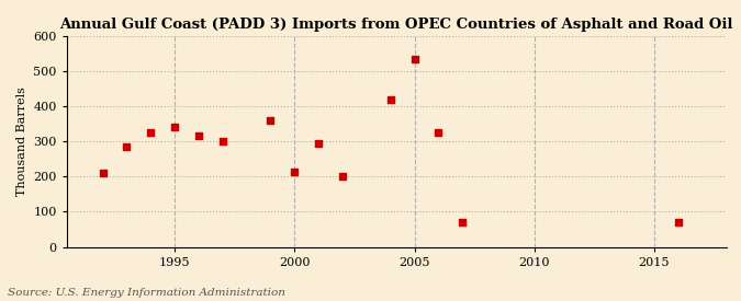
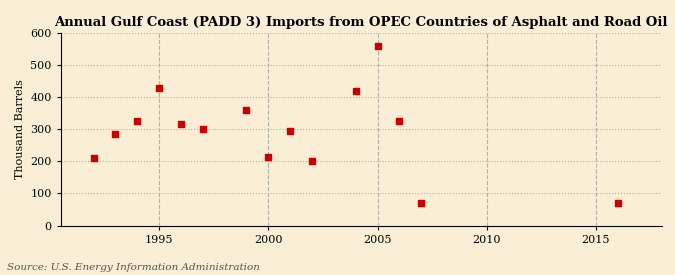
1995: 340 -> 430
2005: 535 -> 560
